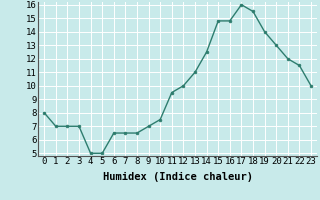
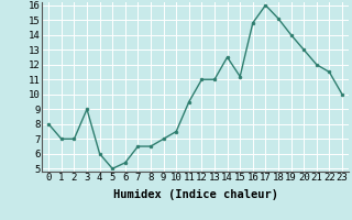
3: 7.0 -> 9.0
4: 5.0 -> 6.0
6: 6.5 -> 5.4
12: 10.0 -> 11.0
15: 14.8 -> 11.2
18: 15.5 -> 15.1
